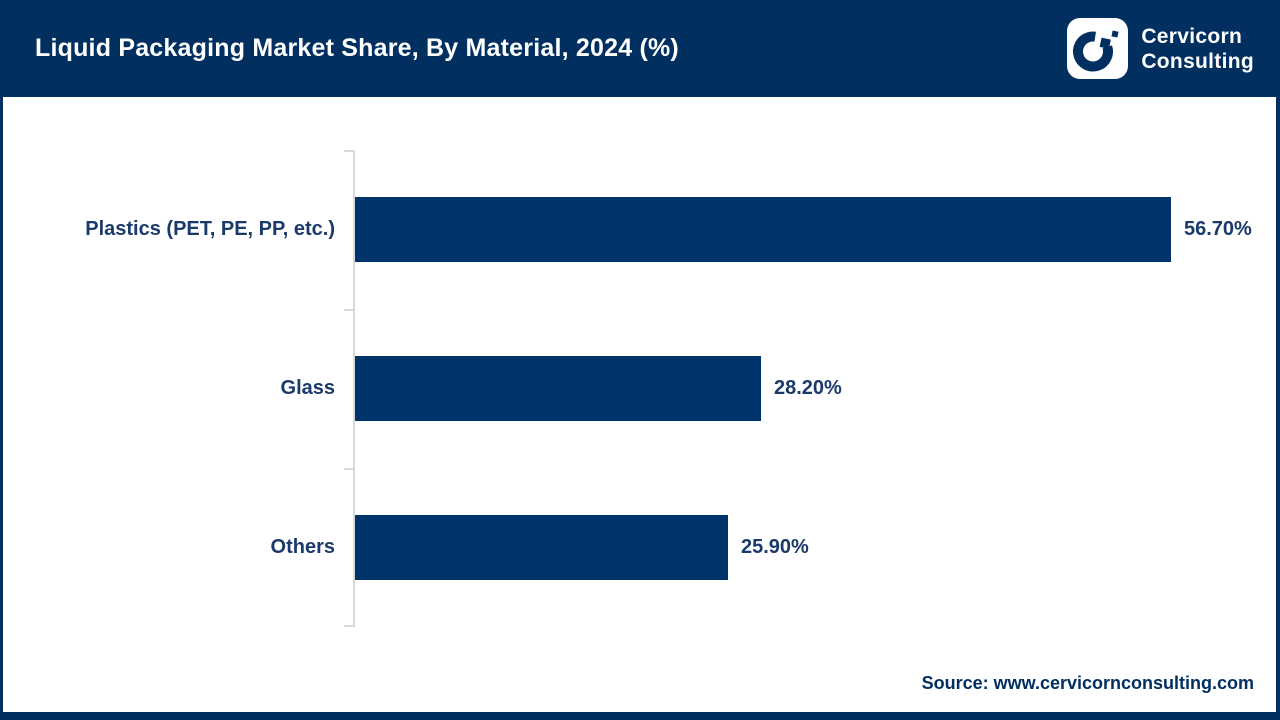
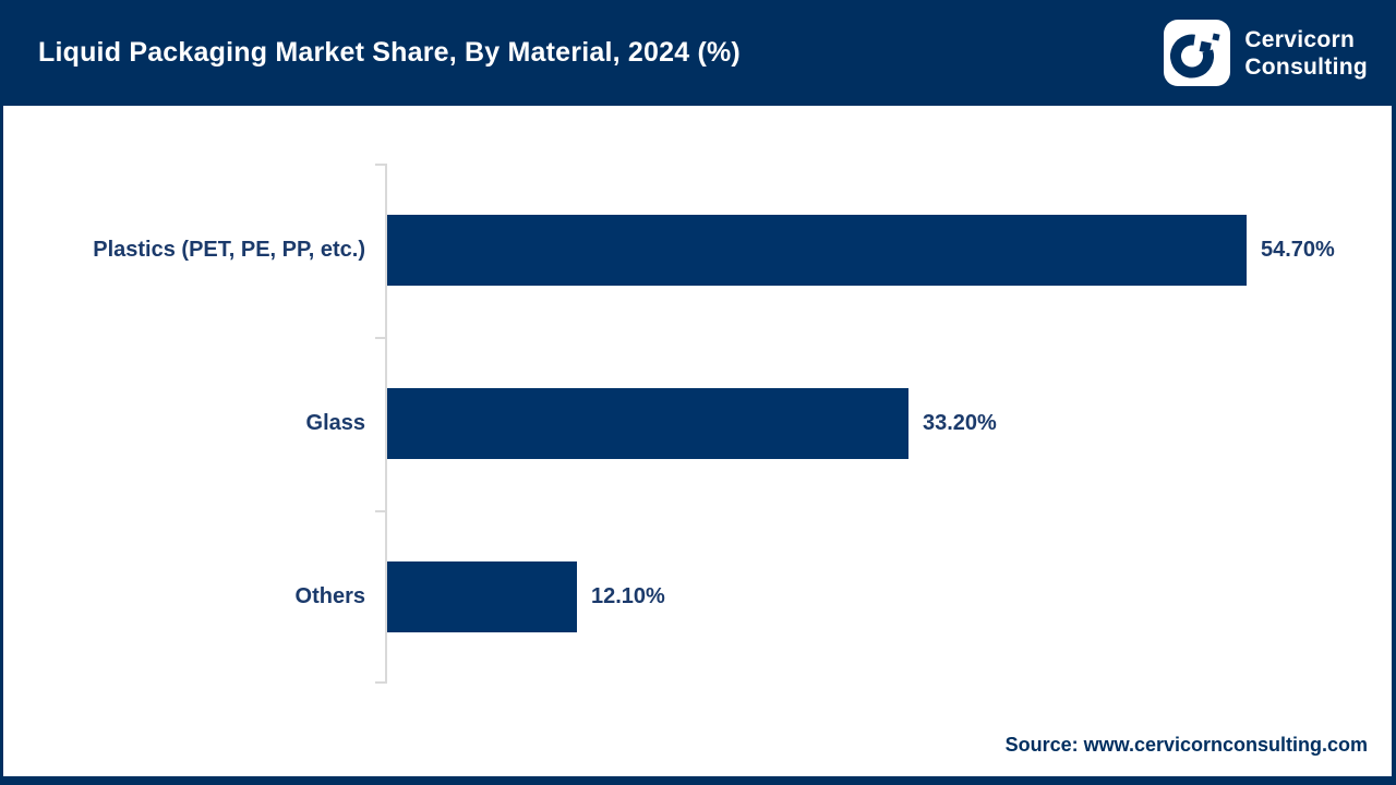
Plastics (PET, PE, PP, etc.): 56.70% -> 54.70%
Glass: 28.20% -> 33.20%
Others: 25.90% -> 12.10%
